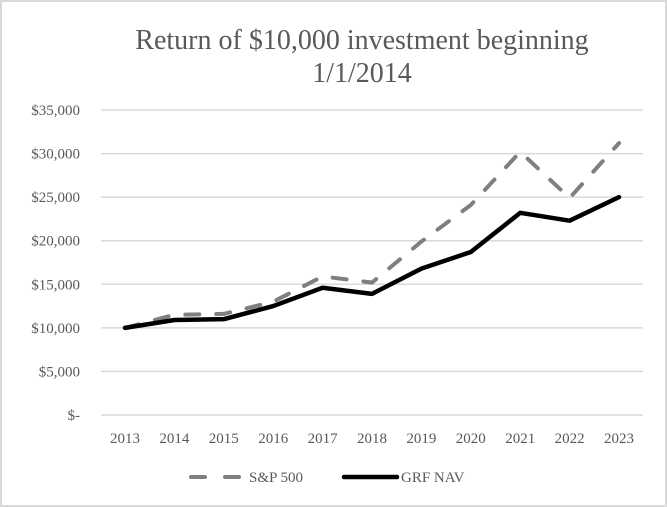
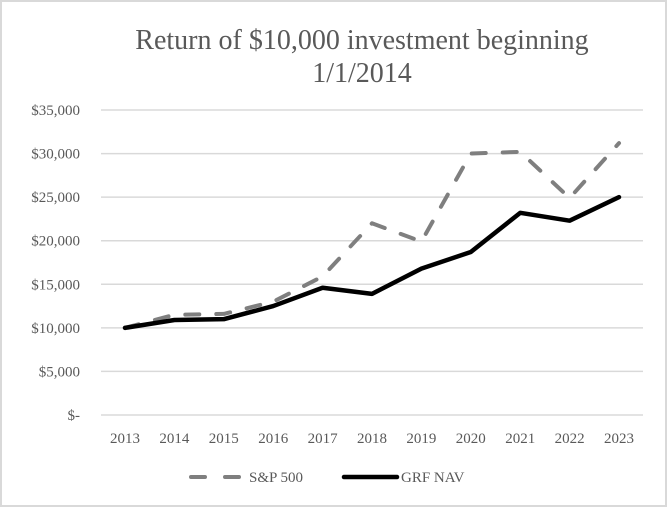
S&P 500/2018: $15000 -> $22000
S&P 500/2020: $24000 -> $30000
